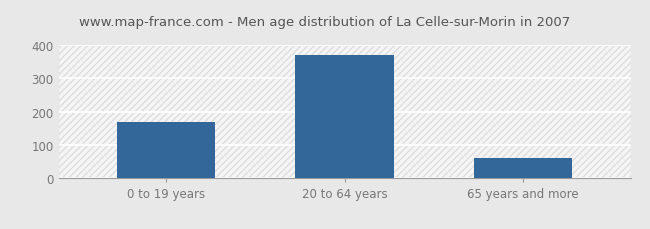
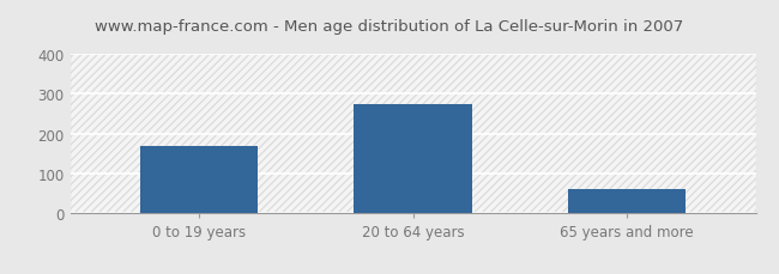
20 to 64 years: 370 -> 275
